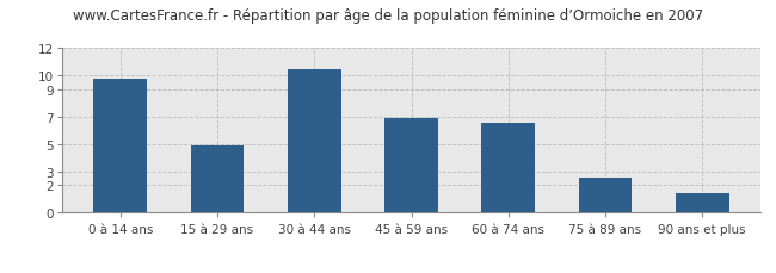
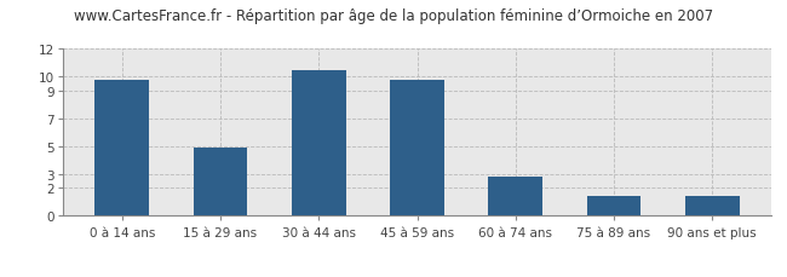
45 à 59 ans: 6.9 -> 9.8
60 à 74 ans: 6.6 -> 2.8
75 à 89 ans: 2.6 -> 1.4
